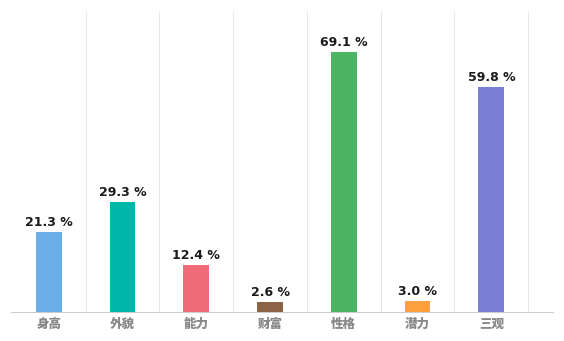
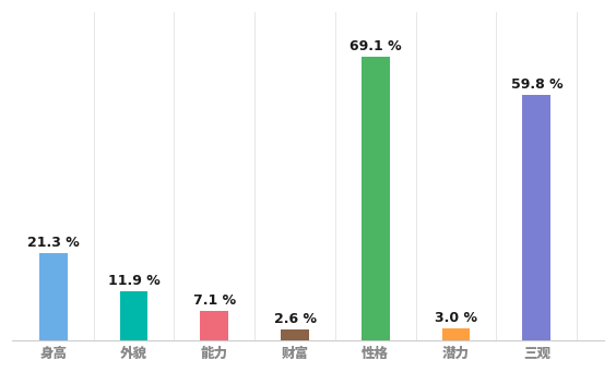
外貌: 29.3 -> 11.9
能力: 12.4 -> 7.1
